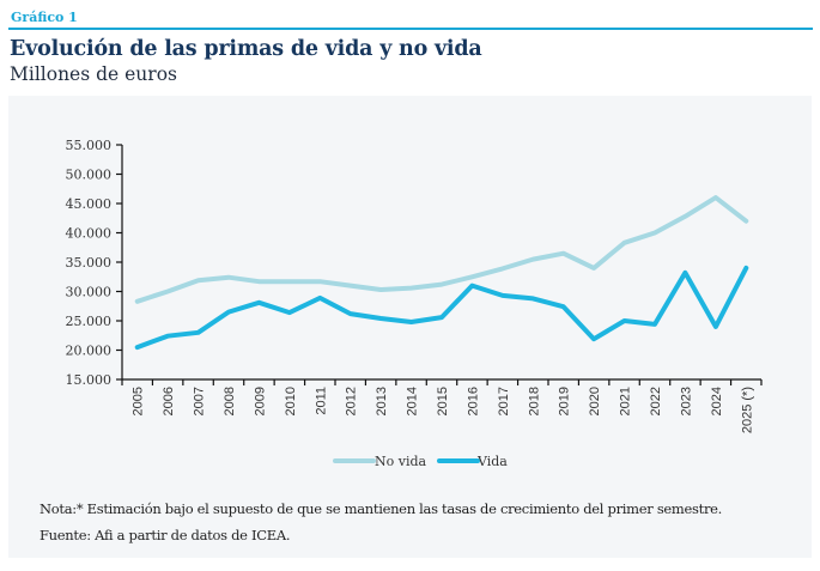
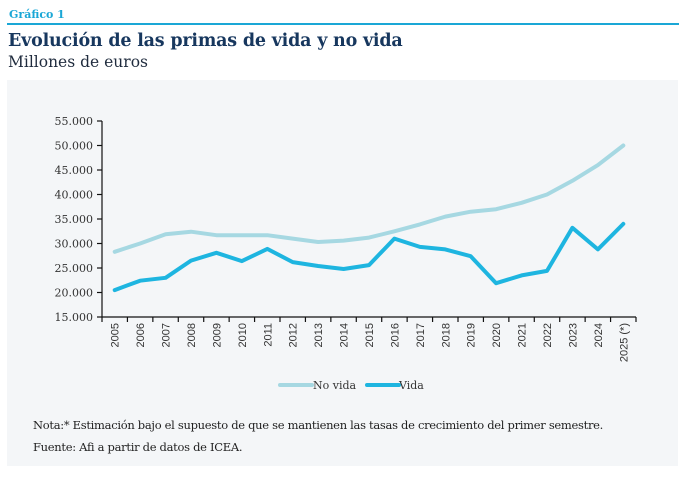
No vida/2020: 34000 -> 37000
Vida/2021: 25000 -> 24000
Vida/2024: 24000 -> 29000
No vida/2025 (*): 42000 -> 50000
